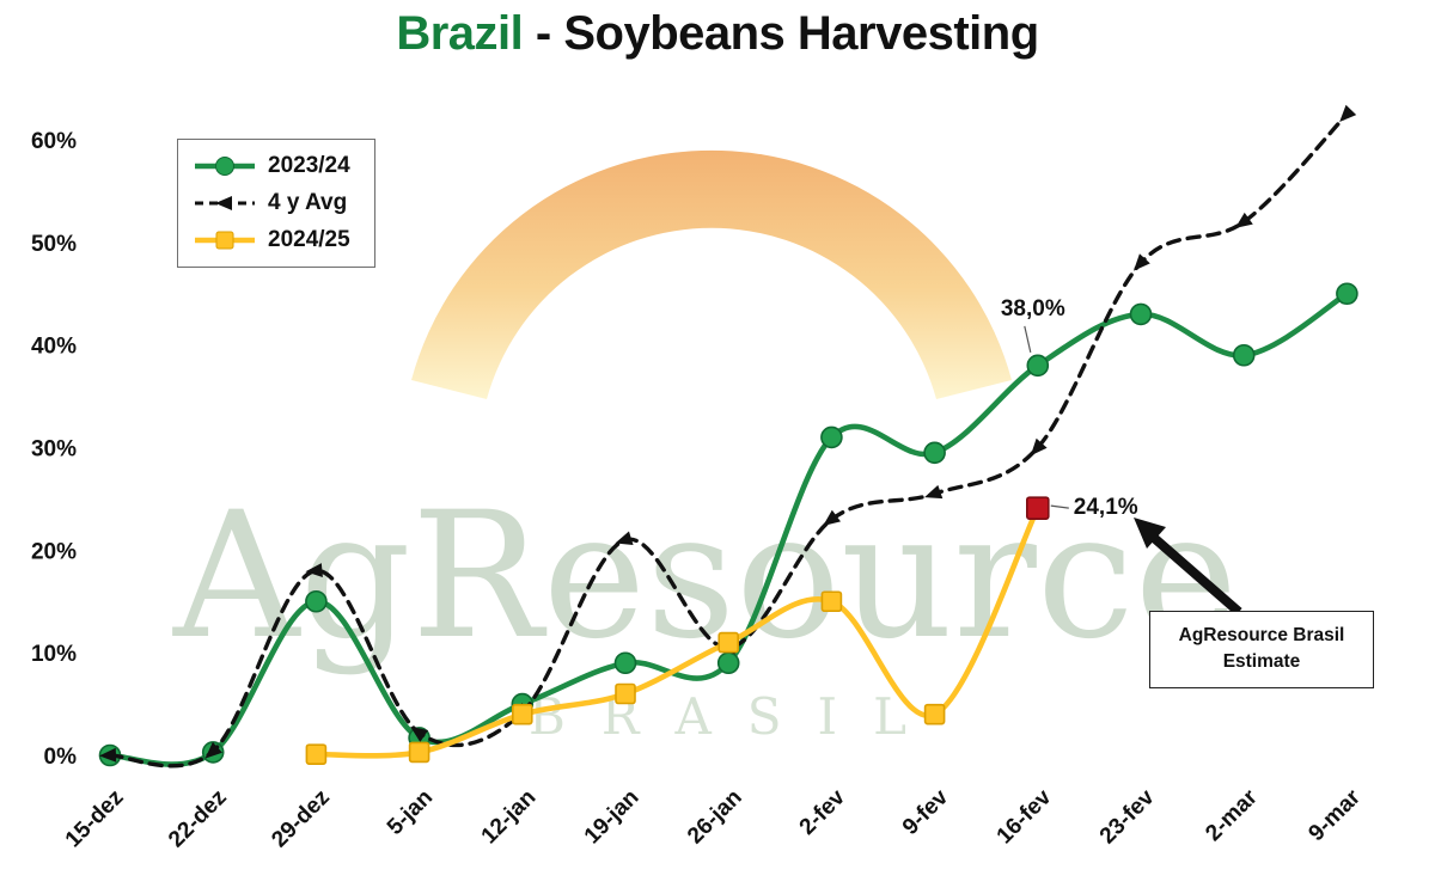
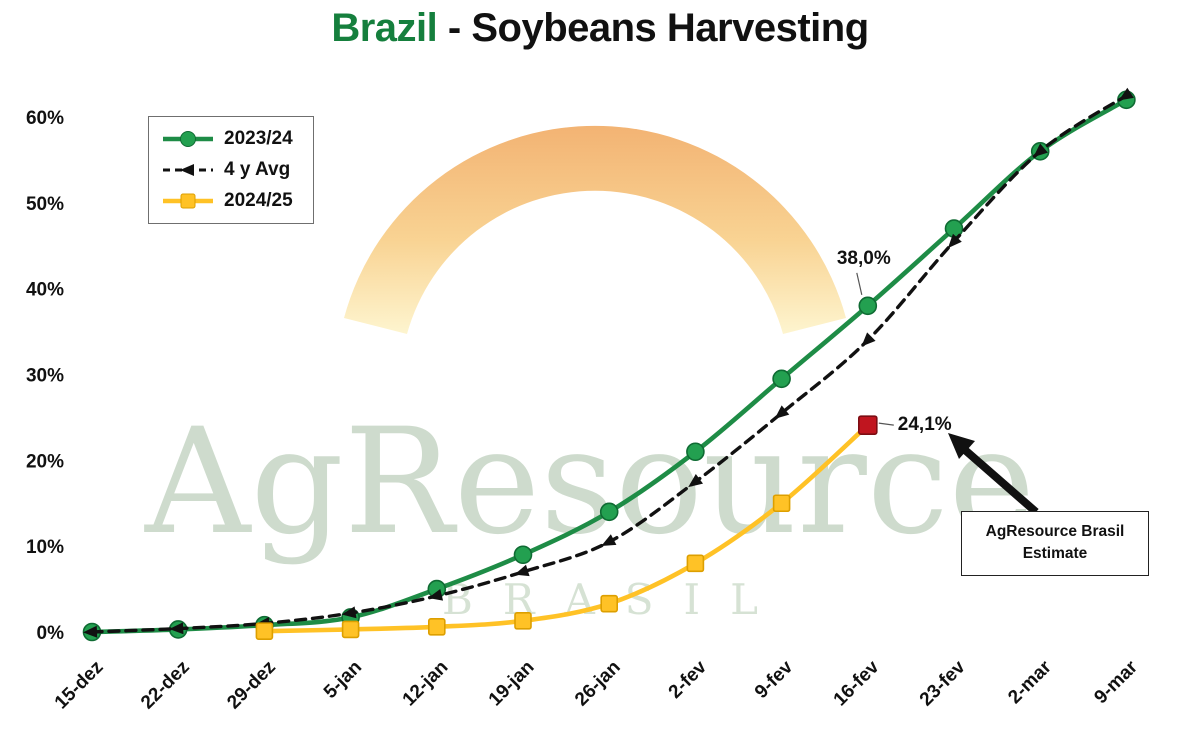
2023/24/29-dez: 15% -> 1%
4 y Avg/29-dez: 18% -> 1%
2024/25/12-jan: 4% -> 1%
4 y Avg/19-jan: 21% -> 7%
2024/25/19-jan: 6% -> 1%
2023/24/26-jan: 9% -> 14%
2024/25/26-jan: 11% -> 3%
2023/24/2-fev: 31% -> 21%
4 y Avg/2-fev: 23% -> 18%
2024/25/2-fev: 15% -> 8%
2024/25/9-fev: 4% -> 15%
4 y Avg/16-fev: 30% -> 34%
2023/24/23-fev: 43% -> 47%
4 y Avg/23-fev: 48% -> 46%
2023/24/2-mar: 39% -> 56%
4 y Avg/2-mar: 52% -> 56%
2023/24/9-mar: 45% -> 62%
